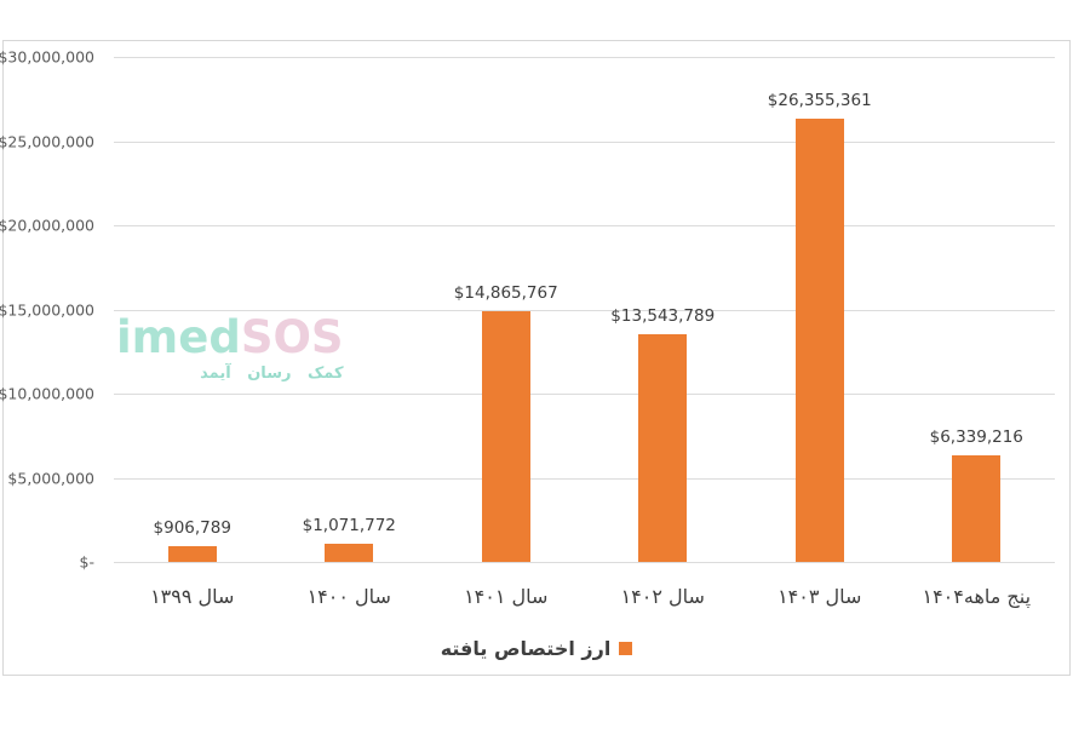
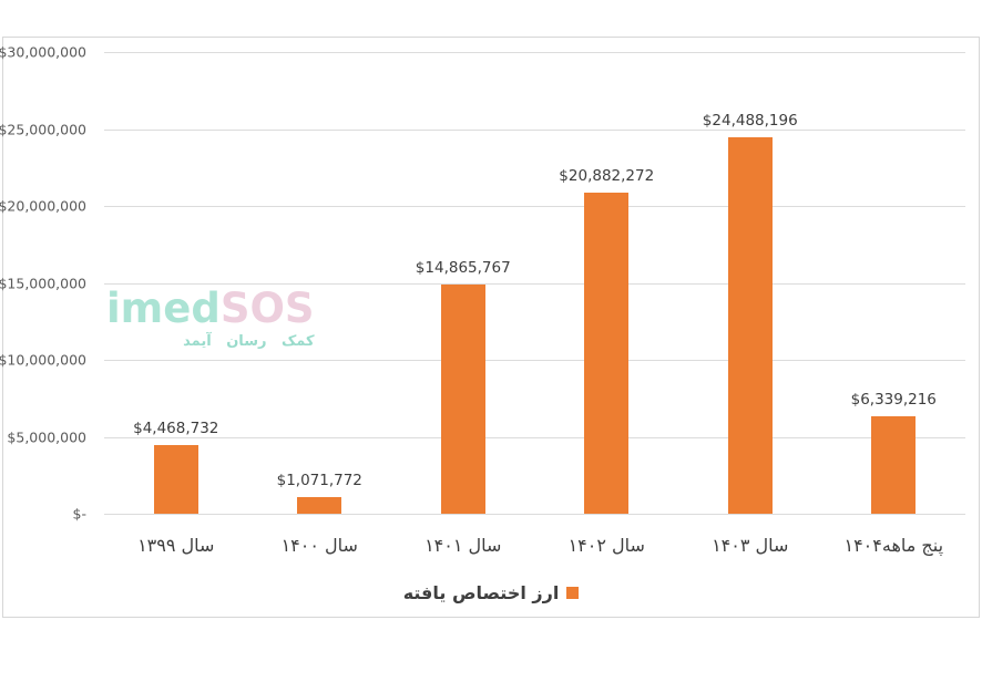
سال ۱۳۹۹: $906,789 -> $4,468,732
سال ۱۴۰۲: $13,543,789 -> $20,882,272
سال ۱۴۰۳: $26,355,361 -> $24,488,196
